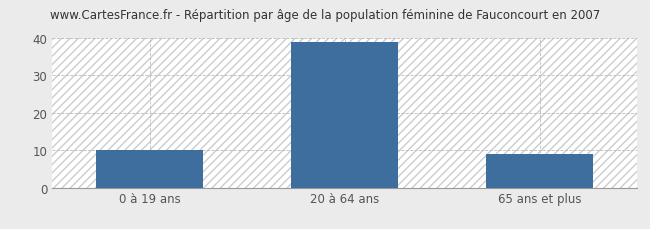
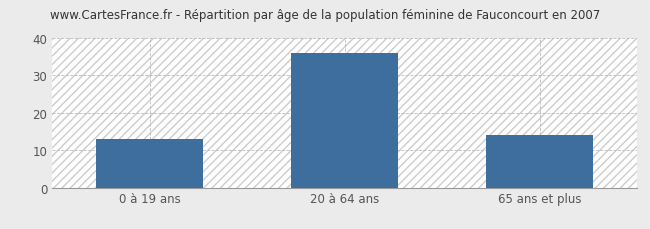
0 à 19 ans: 10 -> 13
20 à 64 ans: 39 -> 36
65 ans et plus: 9 -> 14
